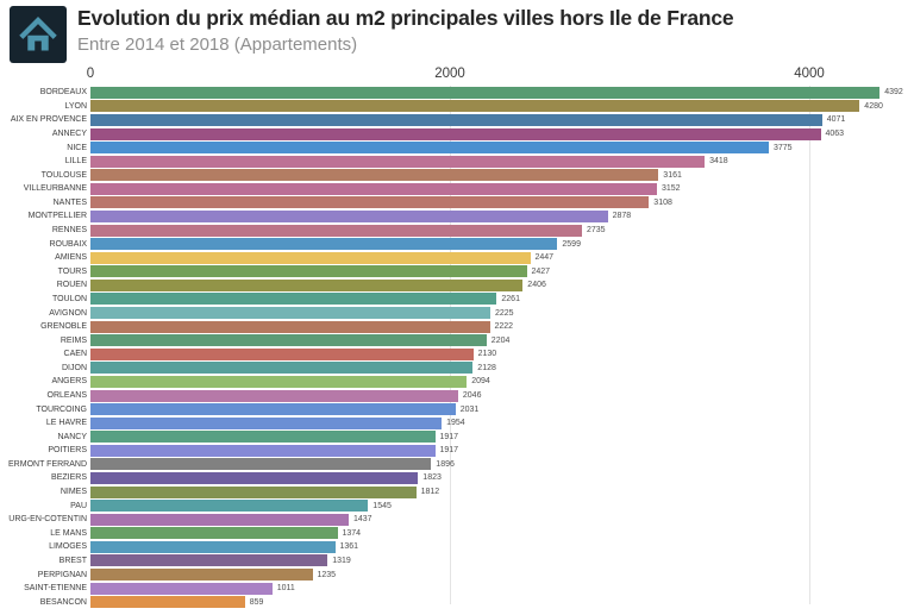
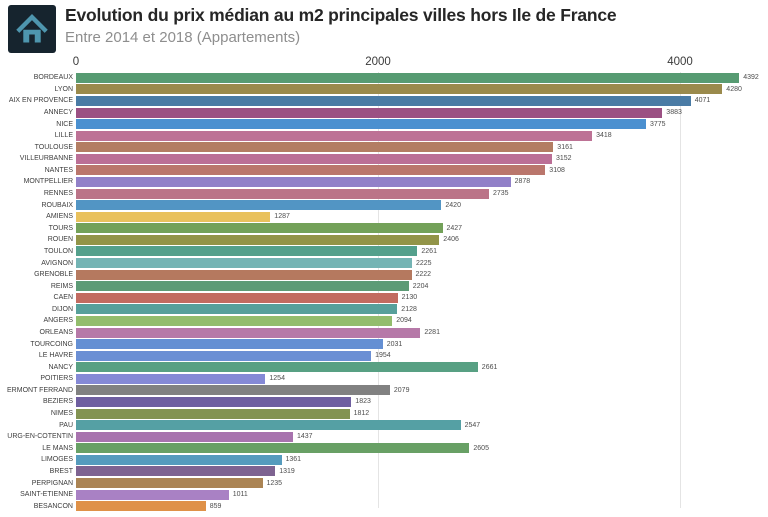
ANNECY: 4063 -> 3883
ROUBAIX: 2599 -> 2420
AMIENS: 2447 -> 1287
ORLEANS: 2046 -> 2281
NANCY: 1917 -> 2661
POITIERS: 1917 -> 1254
ERMONT FERRAND: 1896 -> 2079
PAU: 1545 -> 2547
LE MANS: 1374 -> 2605
